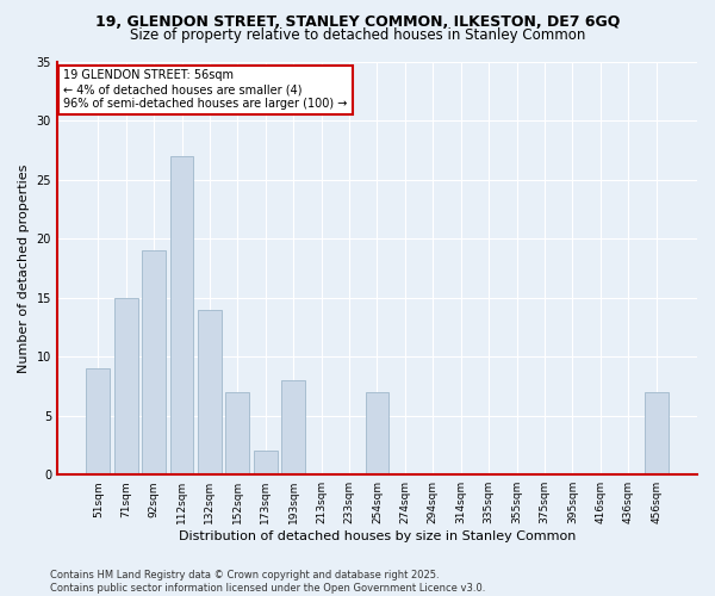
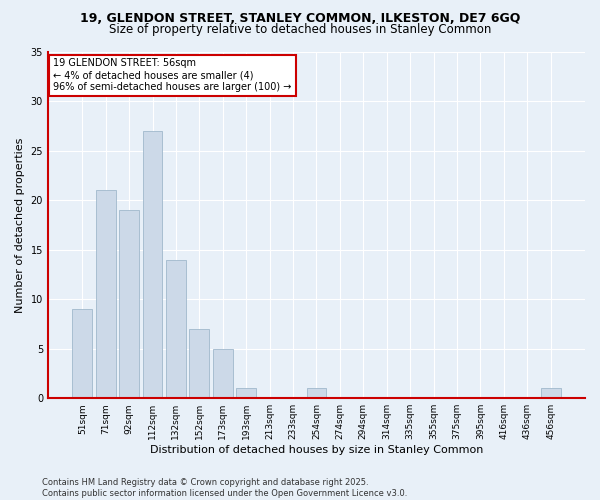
71sqm: 15 -> 21
173sqm: 2 -> 5
193sqm: 8 -> 1
254sqm: 7 -> 1
456sqm: 7 -> 1
